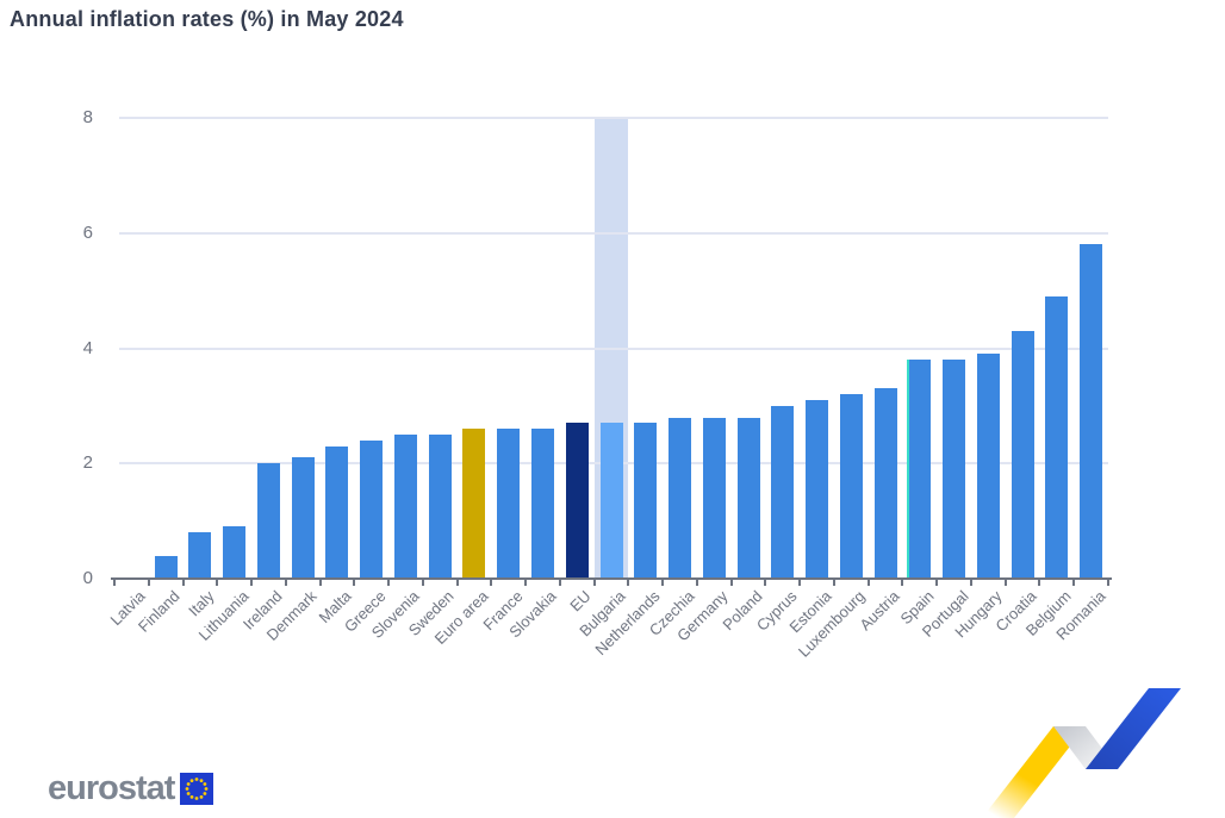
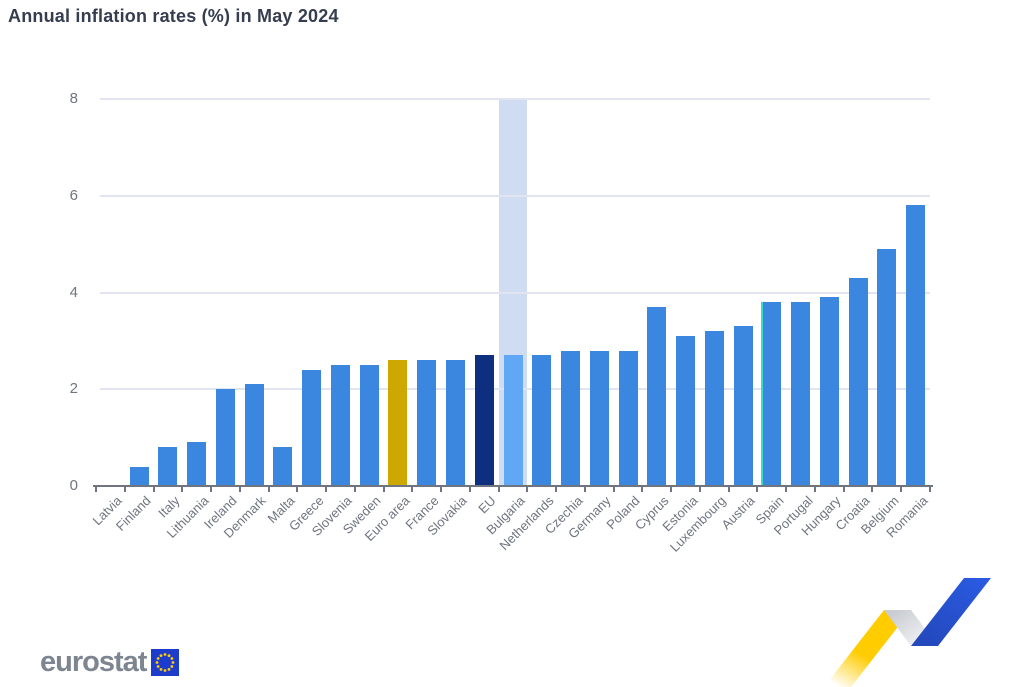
Malta: 2.3 -> 0.8
Cyprus: 3.0 -> 3.7
